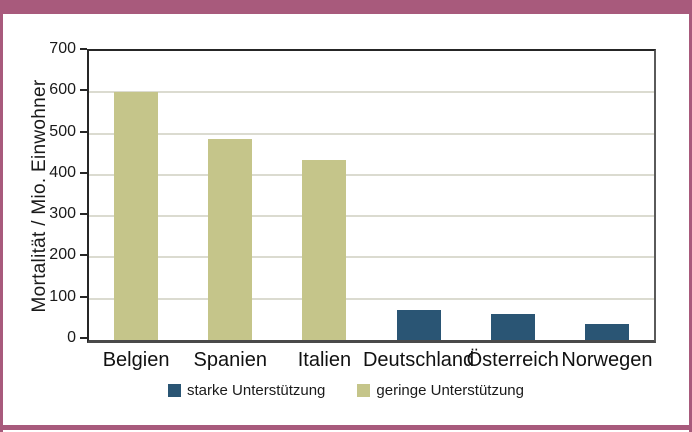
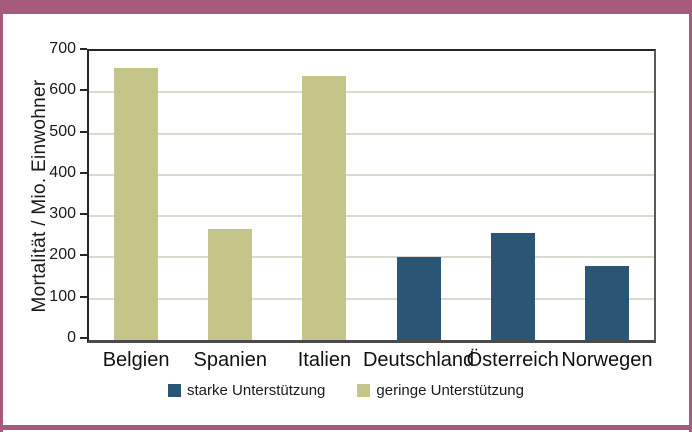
Belgien: 600 -> 660
Spanien: 490 -> 270
Italien: 440 -> 640
Deutschland: 70 -> 200
Österreich: 60 -> 260
Norwegen: 40 -> 180
